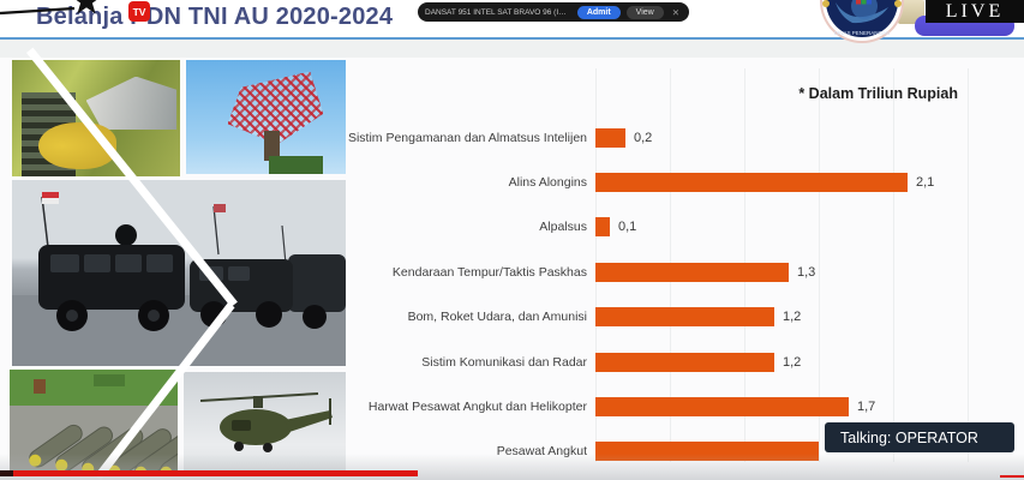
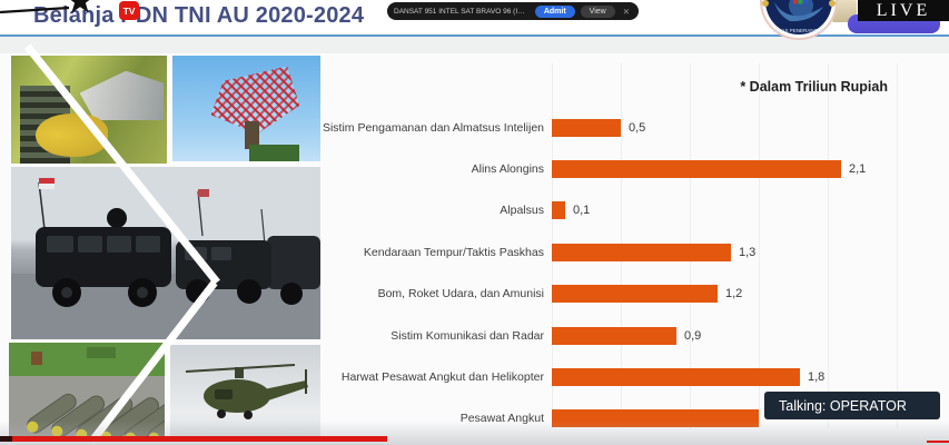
Sistim Pengamanan dan Almatsus Intelijen: 0,2 -> 0,5
Sistim Komunikasi dan Radar: 1,2 -> 0,9
Harwat Pesawat Angkut dan Helikopter: 1,7 -> 1,8
